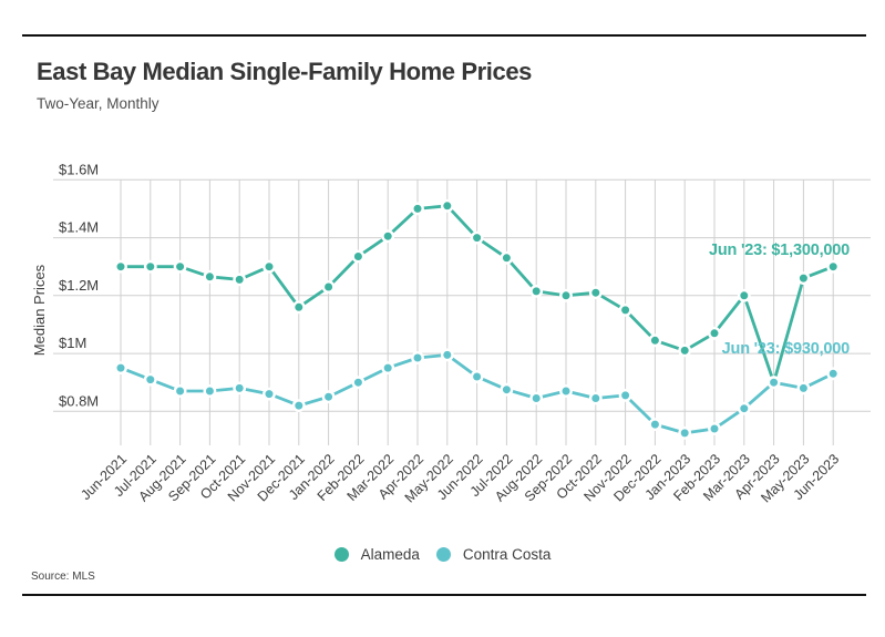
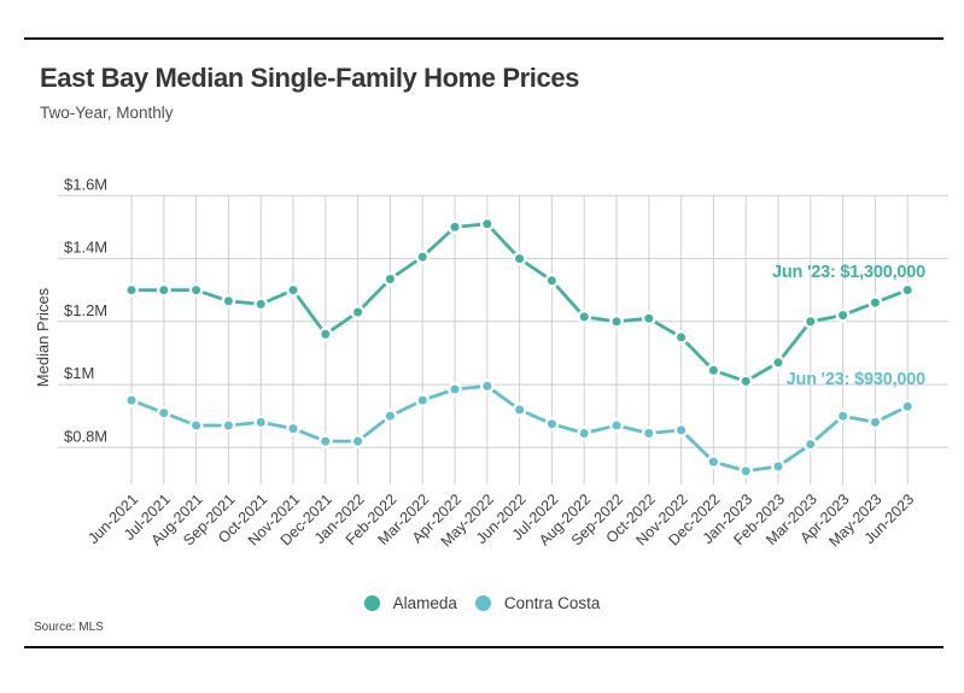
Contra Costa/Jan-2022: $0.85M -> $0.82M
Alameda/Apr-2023: $0.90M -> $1.22M
